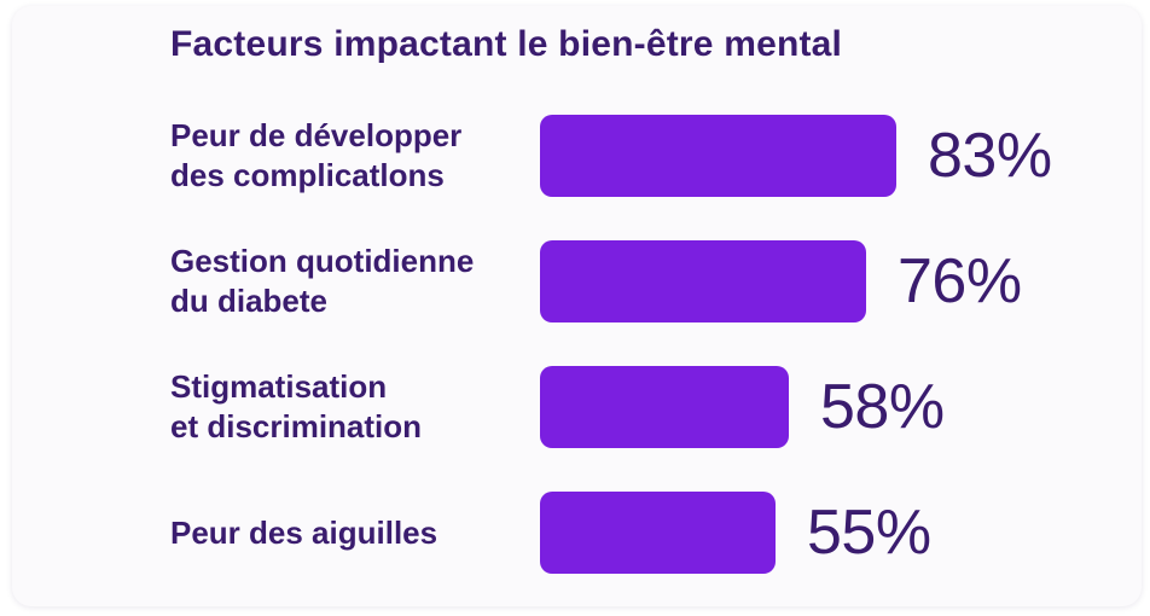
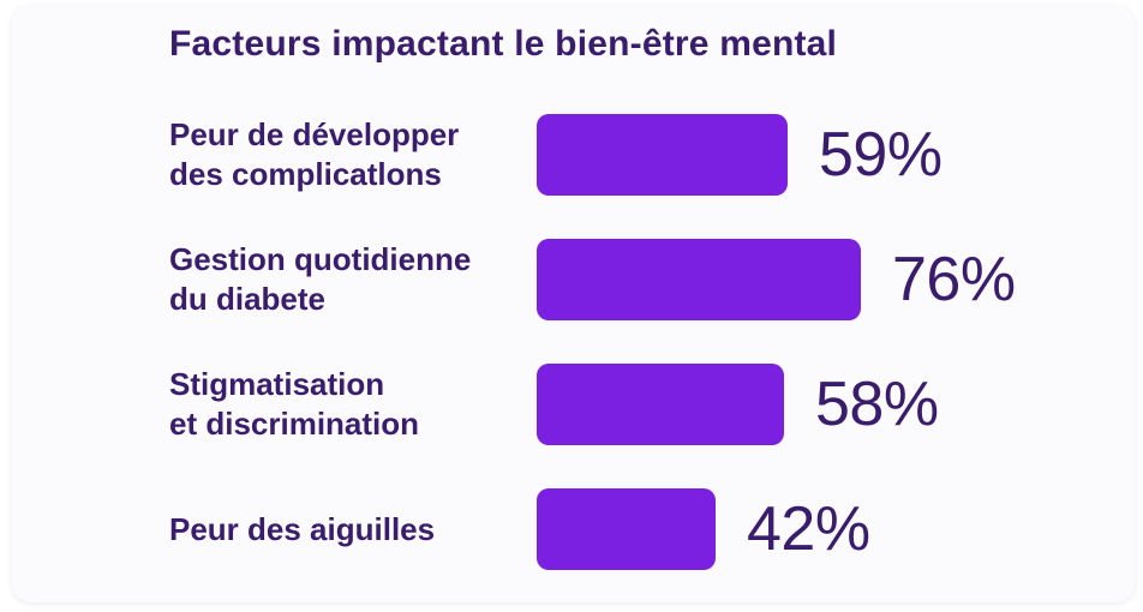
Peur de développer des complicatlons: 83% -> 59%
Peur des aiguilles: 55% -> 42%
